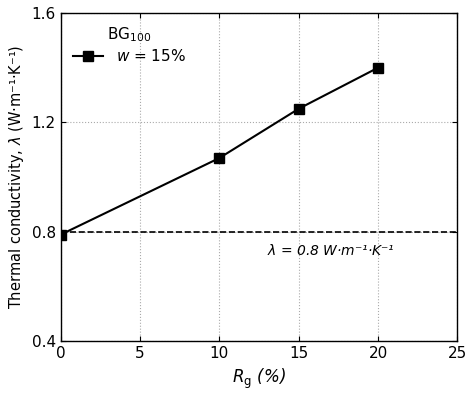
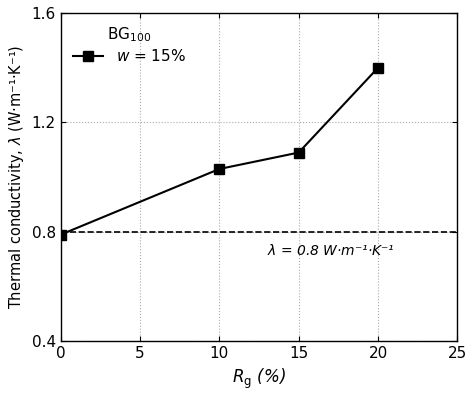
10: 1.07 -> 1.03
15: 1.25 -> 1.09
